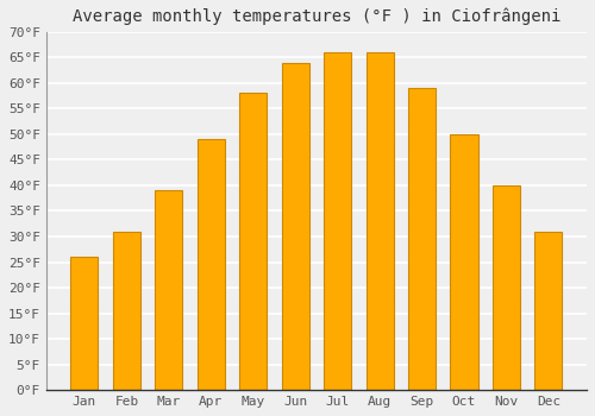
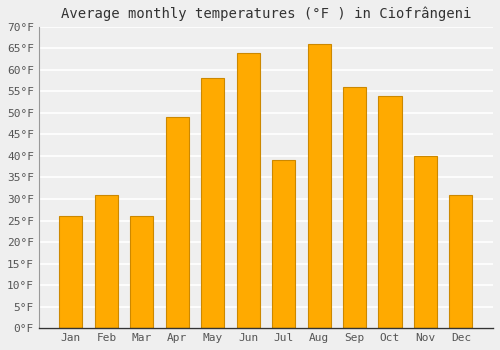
Mar: 39°F -> 26°F
Jul: 66°F -> 39°F
Sep: 59°F -> 56°F
Oct: 50°F -> 54°F
